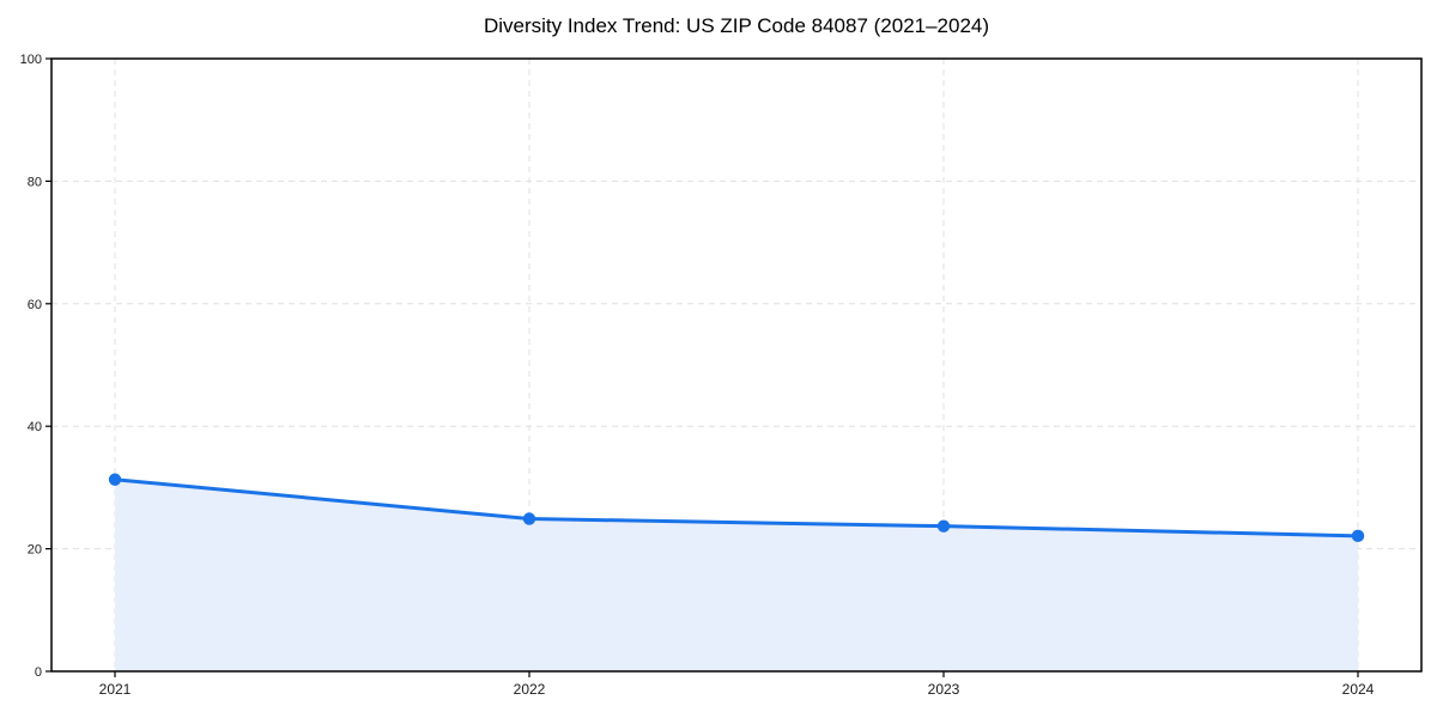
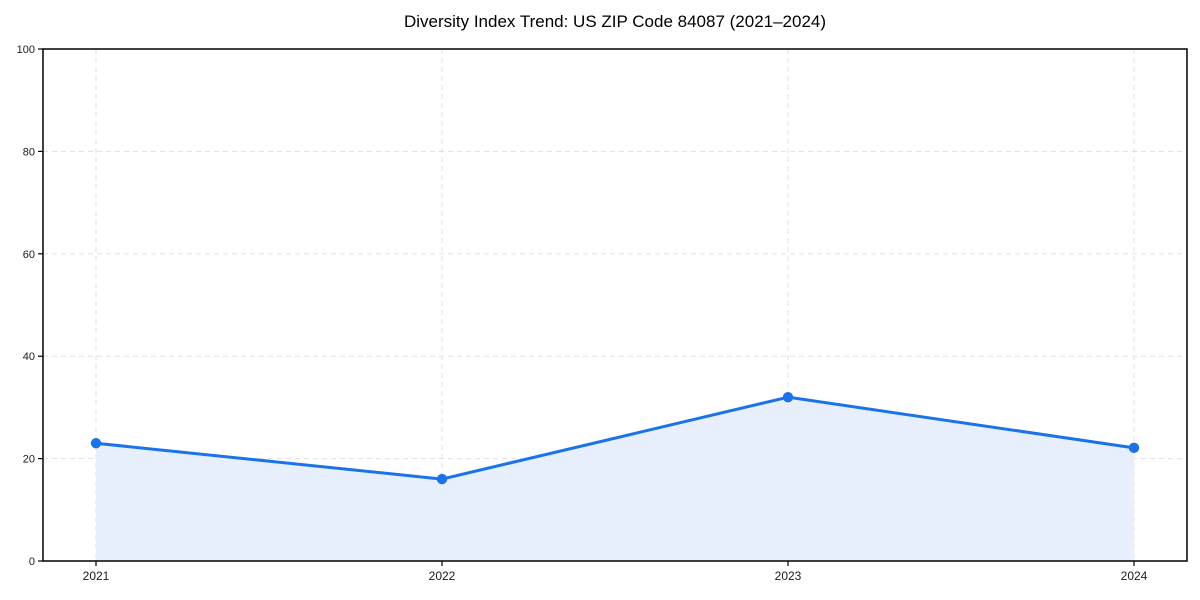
2021: 31 -> 23
2022: 25 -> 16
2023: 24 -> 32
